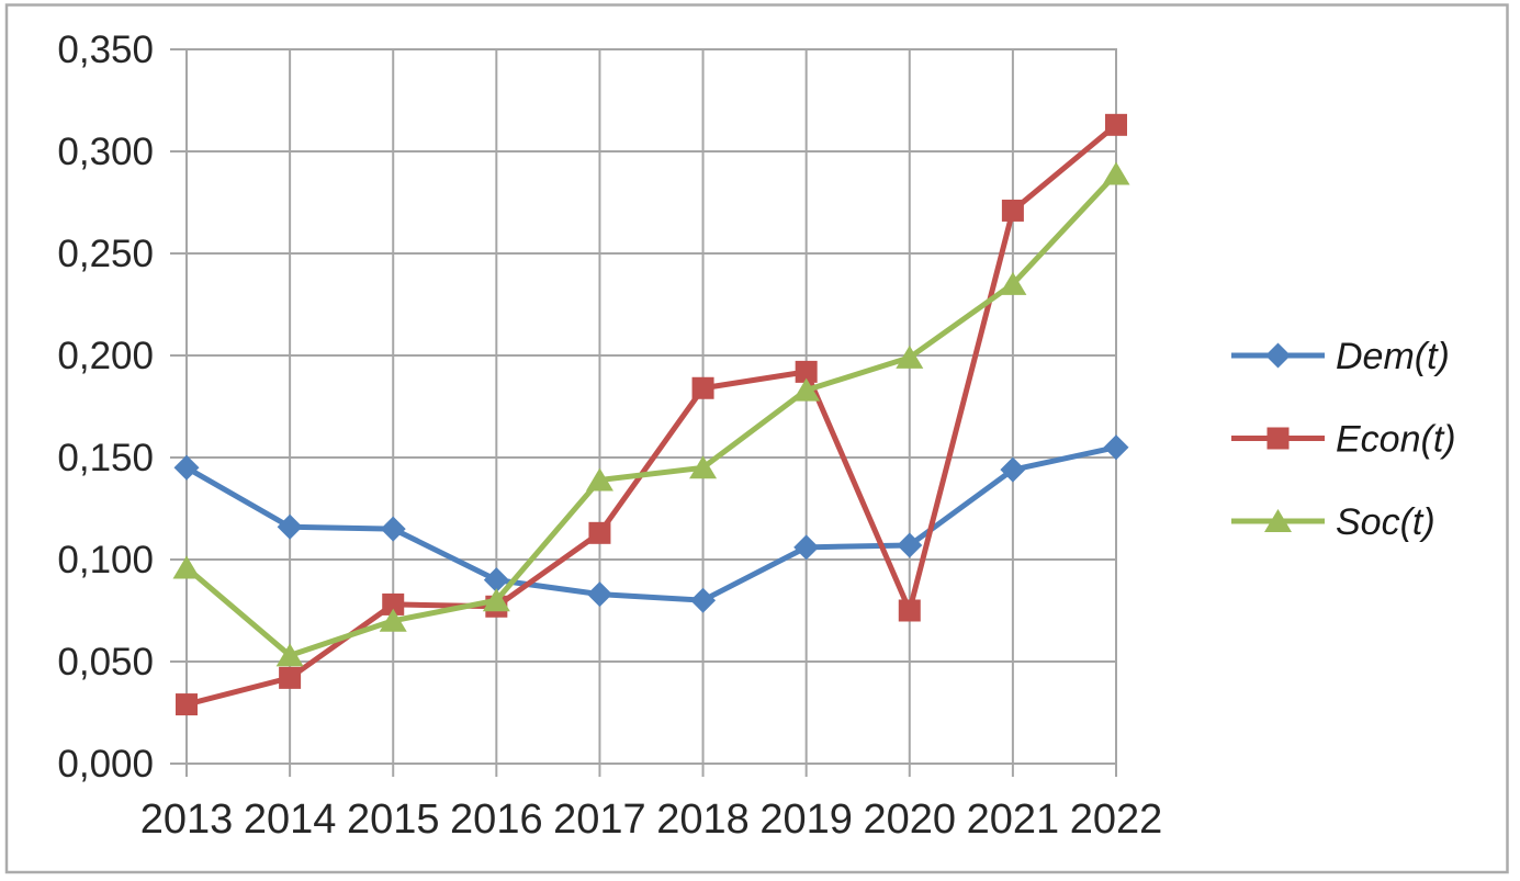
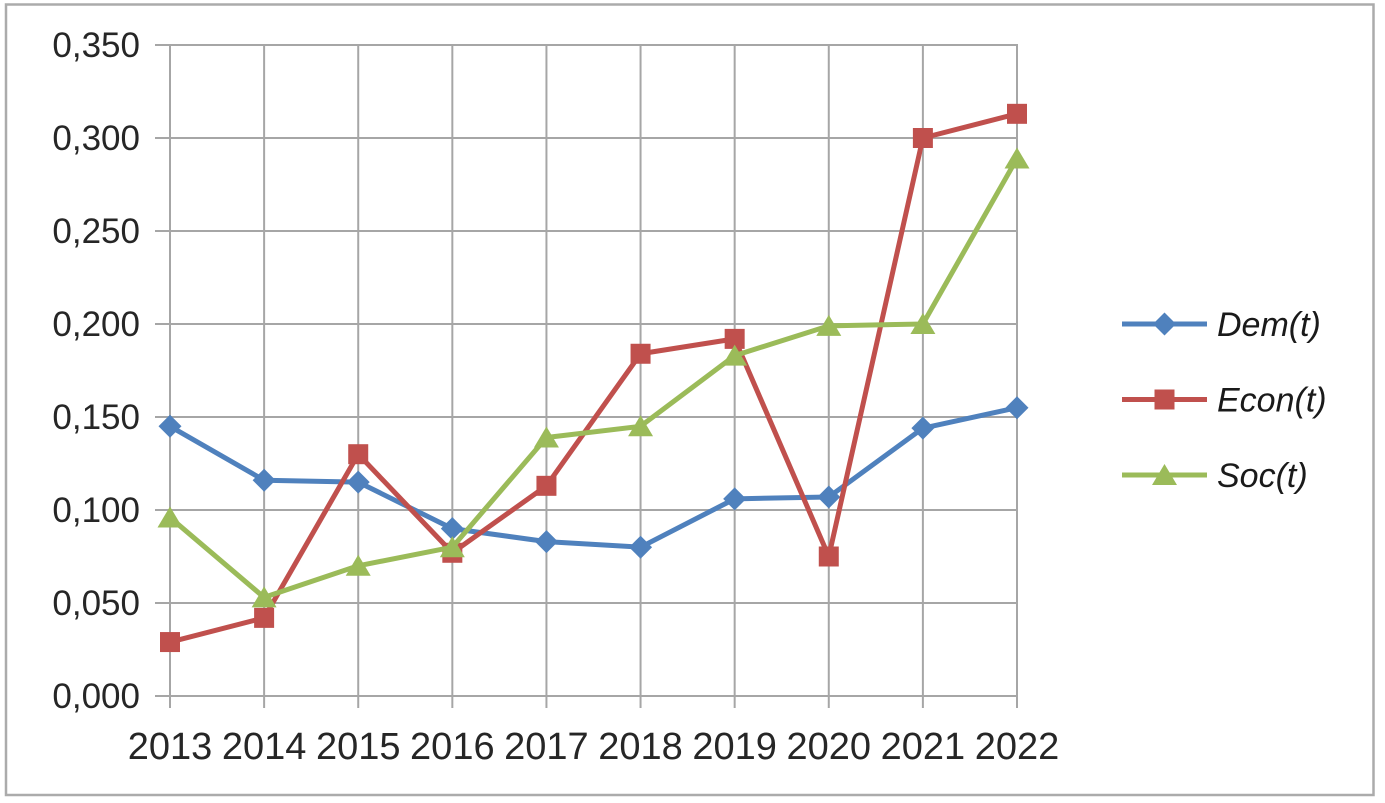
Econ(t)/2015: 0,08 -> 0,13
Econ(t)/2021: 0,27 -> 0,30
Soc(t)/2021: 0,23 -> 0,20
